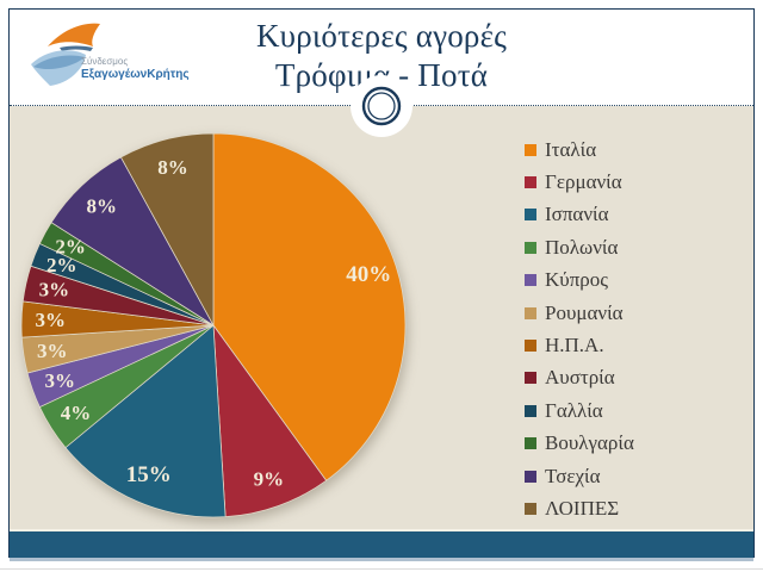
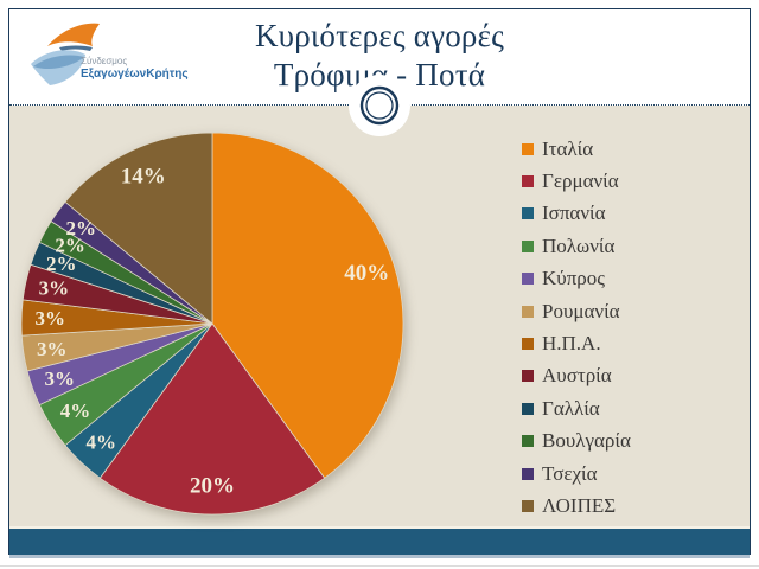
Γερμανία: 9% -> 20%
Ισπανία: 15% -> 4%
Τσεχία: 8% -> 2%
ΛΟΙΠΕΣ: 8% -> 14%
